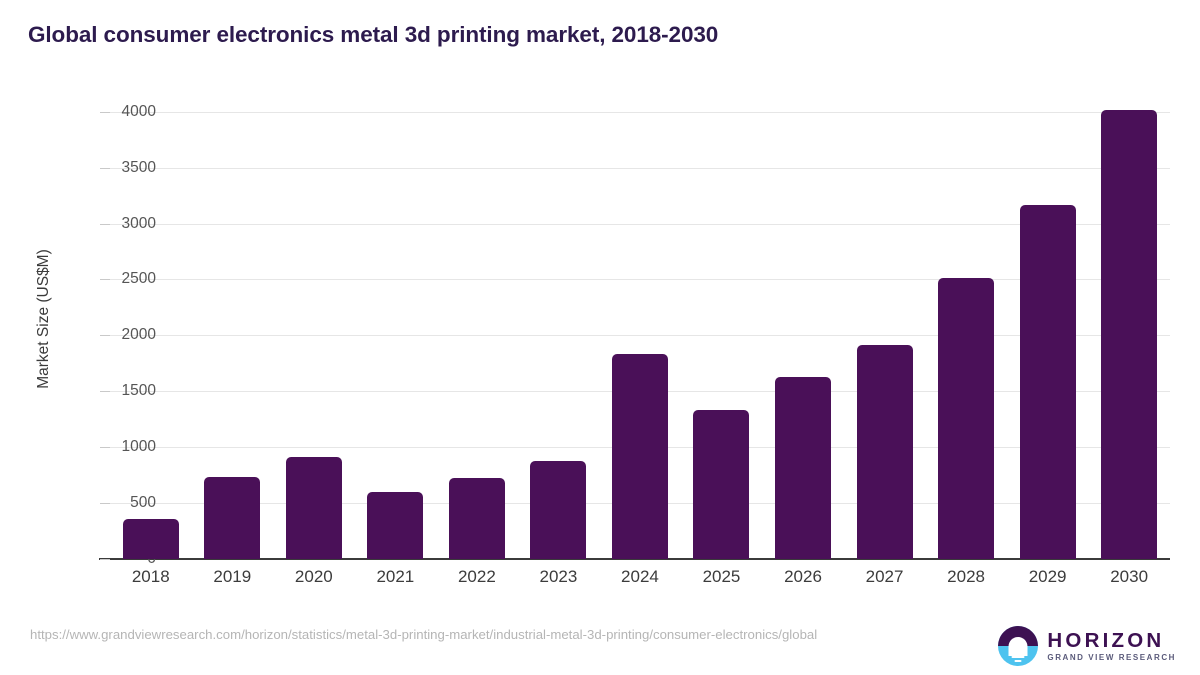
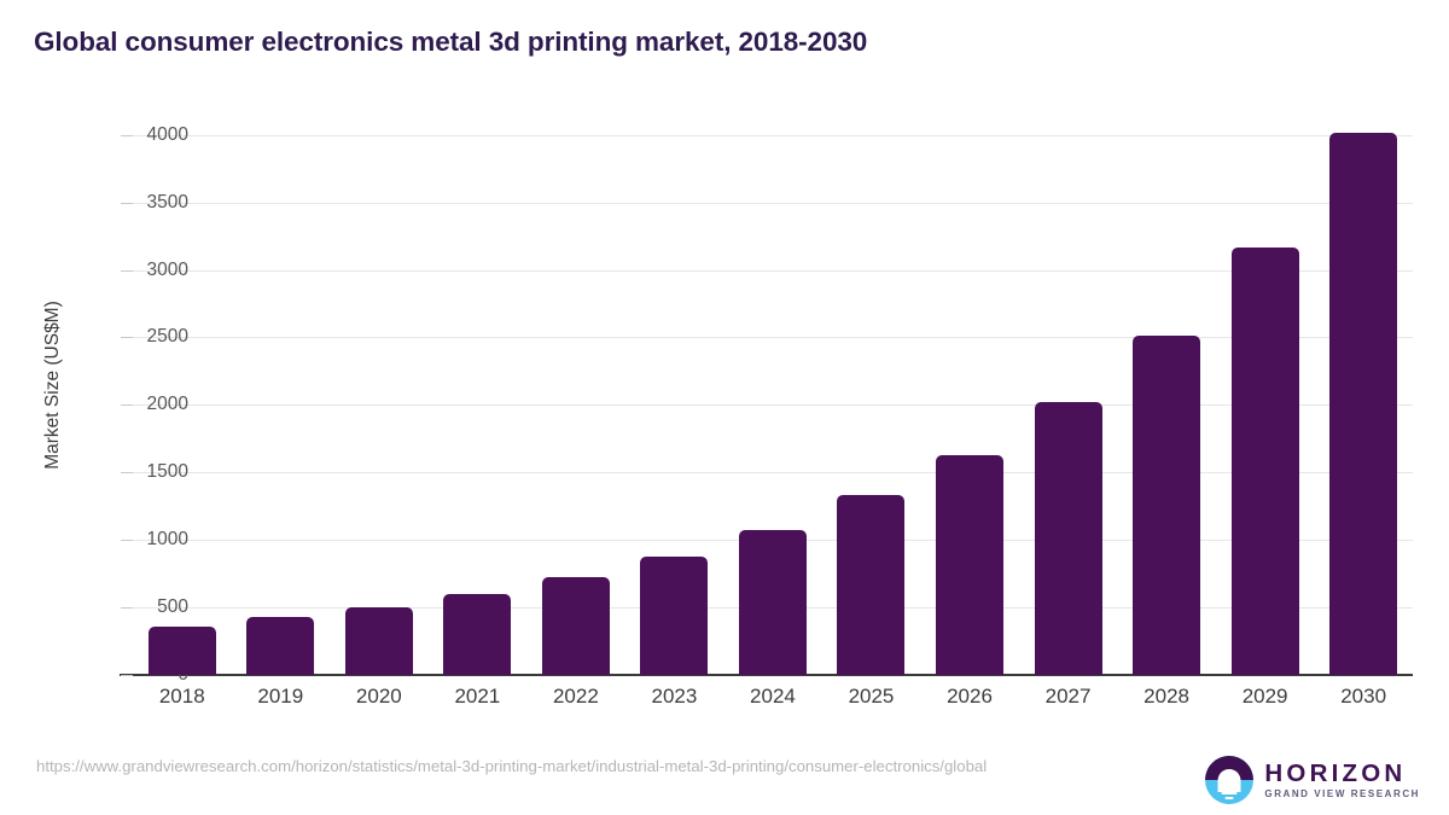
2019: 730 -> 420
2020: 910 -> 500
2024: 1830 -> 1080
2027: 1910 -> 2020
